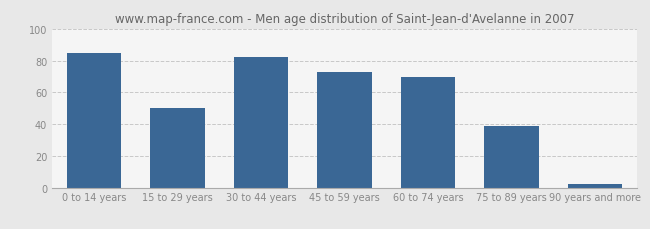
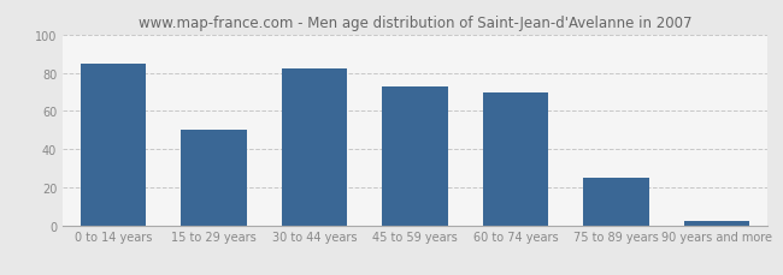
75 to 89 years: 39 -> 25
